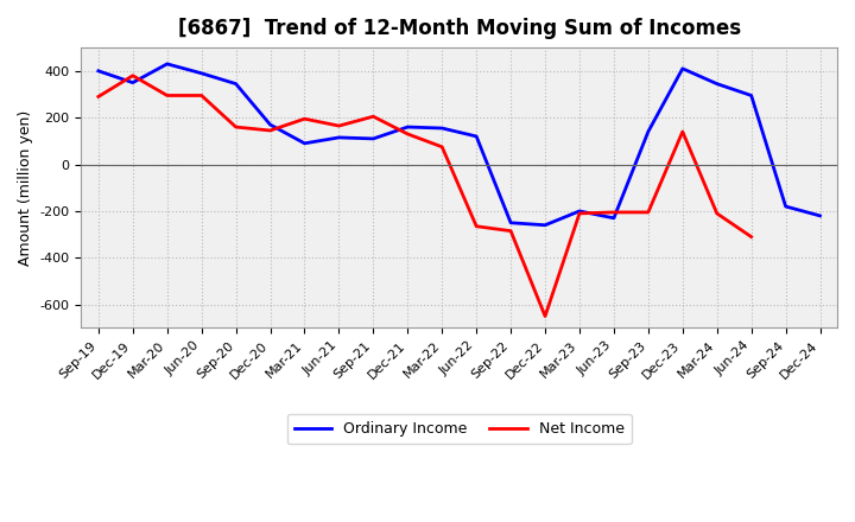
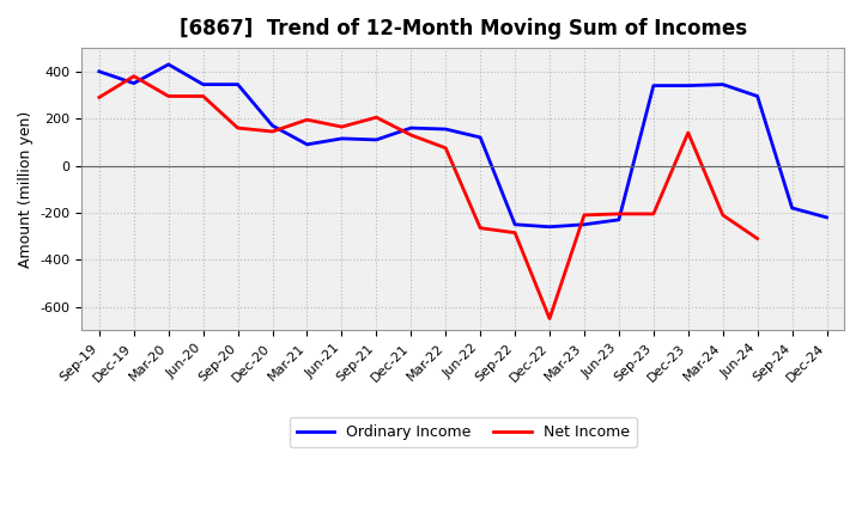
Ordinary Income/Jun-20: 390 -> 340
Ordinary Income/Mar-23: -200 -> -250
Ordinary Income/Sep-23: 140 -> 340
Ordinary Income/Dec-23: 410 -> 340
